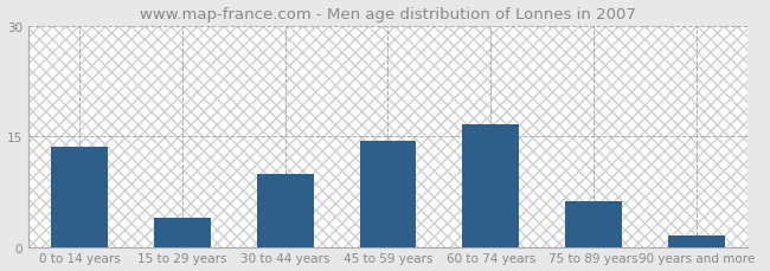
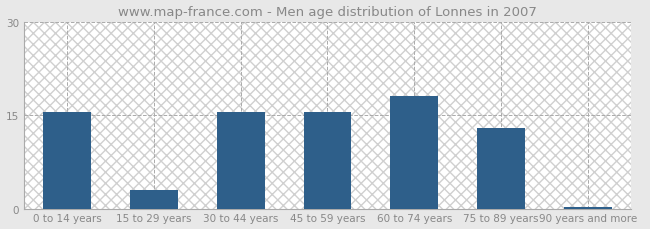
0 to 14 years: 13.6 -> 15.5
15 to 29 years: 4.0 -> 3.0
30 to 44 years: 9.8 -> 15.5
45 to 59 years: 14.4 -> 15.5
60 to 74 years: 16.6 -> 18.0
75 to 89 years: 6.2 -> 13.0
90 years and more: 1.6 -> 0.3
